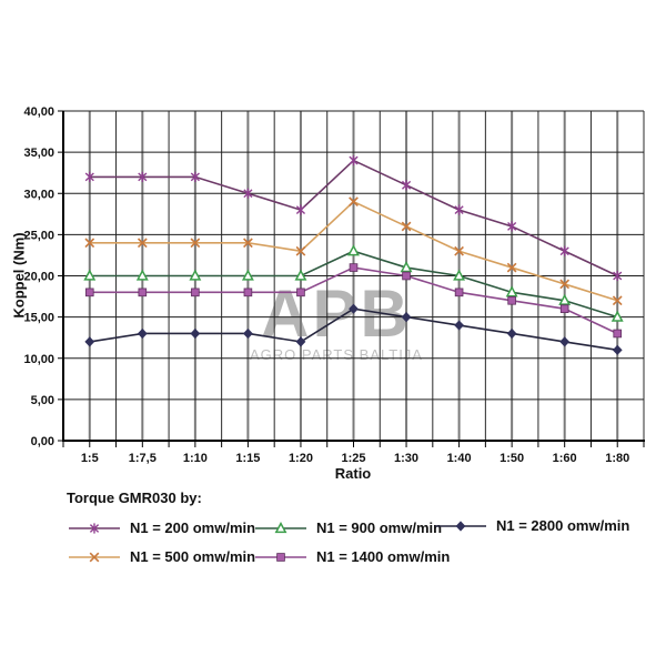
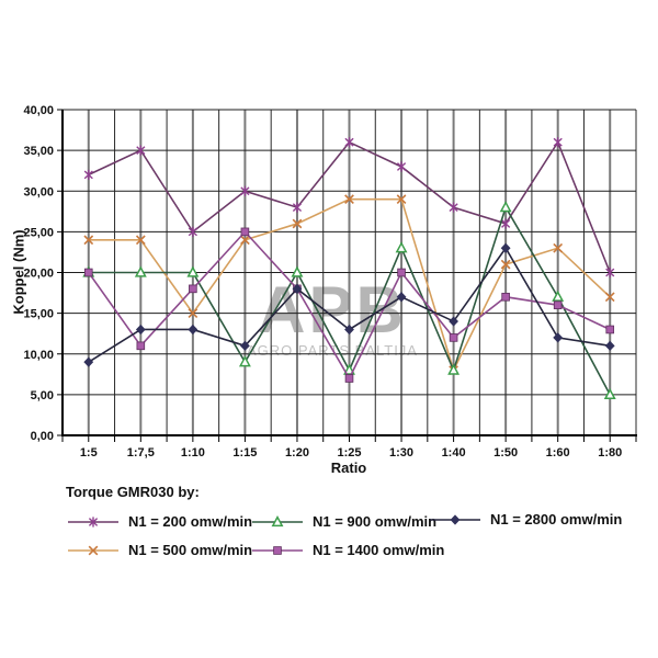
N1 = 1400 omw/min/1:5: 18 -> 20
N1 = 2800 omw/min/1:5: 12 -> 9
N1 = 200 omw/min/1:7,5: 32 -> 35
N1 = 1400 omw/min/1:7,5: 18 -> 11
N1 = 200 omw/min/1:10: 32 -> 25
N1 = 500 omw/min/1:10: 24 -> 15
N1 = 900 omw/min/1:15: 20 -> 9
N1 = 1400 omw/min/1:15: 18 -> 25
N1 = 2800 omw/min/1:15: 13 -> 11
N1 = 500 omw/min/1:20: 23 -> 26
N1 = 2800 omw/min/1:20: 12 -> 18
N1 = 200 omw/min/1:25: 34 -> 36
N1 = 900 omw/min/1:25: 23 -> 8
N1 = 1400 omw/min/1:25: 21 -> 7
N1 = 2800 omw/min/1:25: 16 -> 13
N1 = 200 omw/min/1:30: 31 -> 33
N1 = 500 omw/min/1:30: 26 -> 29
N1 = 900 omw/min/1:30: 21 -> 23
N1 = 2800 omw/min/1:30: 15 -> 17
N1 = 500 omw/min/1:40: 23 -> 8
N1 = 900 omw/min/1:40: 20 -> 8
N1 = 1400 omw/min/1:40: 18 -> 12
N1 = 900 omw/min/1:50: 18 -> 28
N1 = 2800 omw/min/1:50: 13 -> 23
N1 = 200 omw/min/1:60: 23 -> 36
N1 = 500 omw/min/1:60: 19 -> 23
N1 = 900 omw/min/1:80: 15 -> 5
